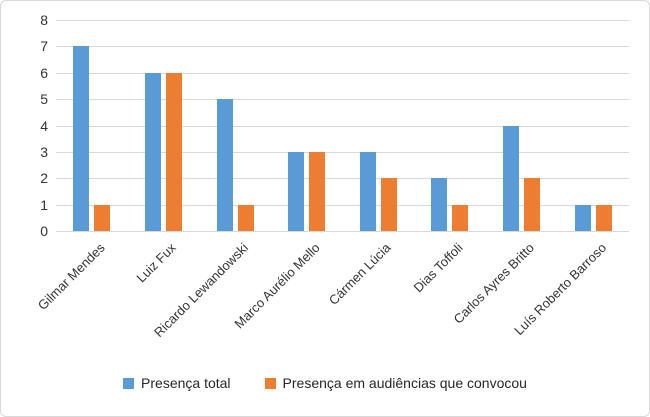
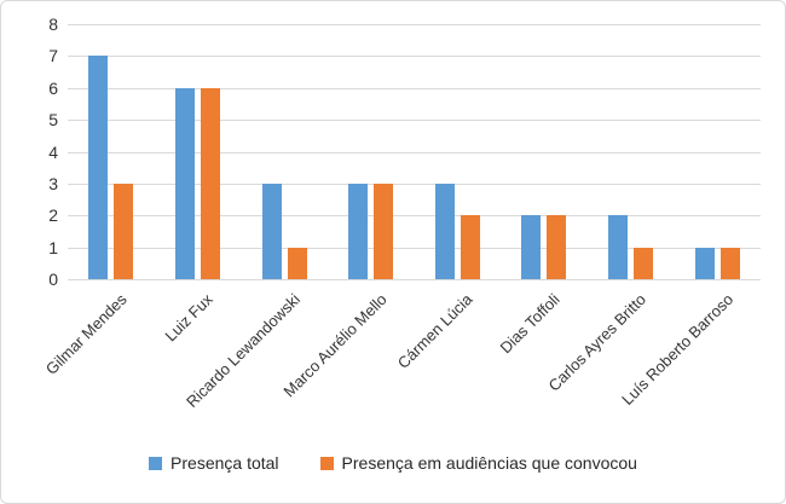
Presença em audiências que convocou/Gilmar Mendes: 1 -> 3
Presença total/Ricardo Lewandowski: 5 -> 3
Presença em audiências que convocou/Dias Toffoli: 1 -> 2
Presença total/Carlos Ayres Britto: 4 -> 2
Presença em audiências que convocou/Carlos Ayres Britto: 2 -> 1
